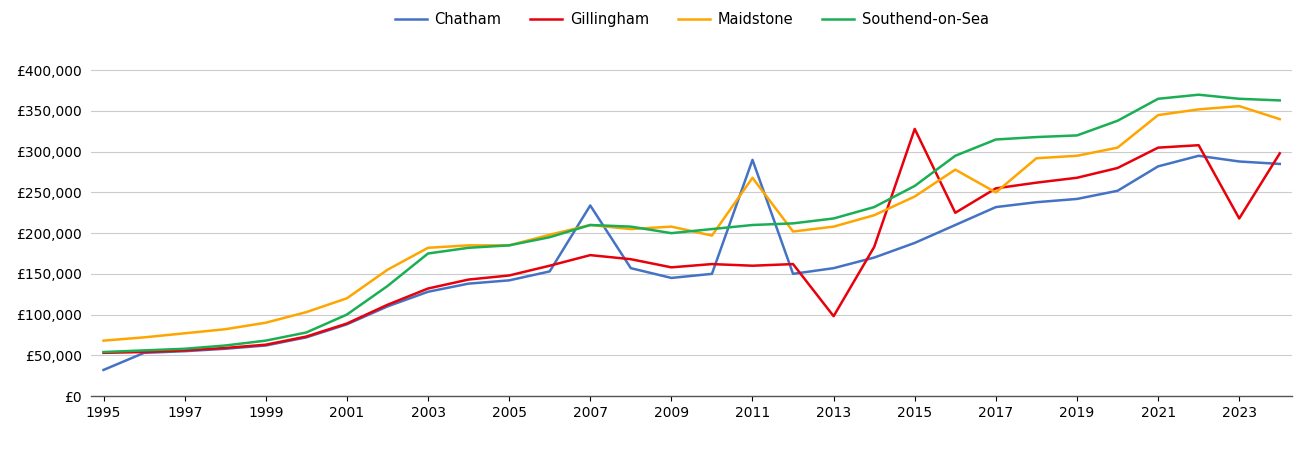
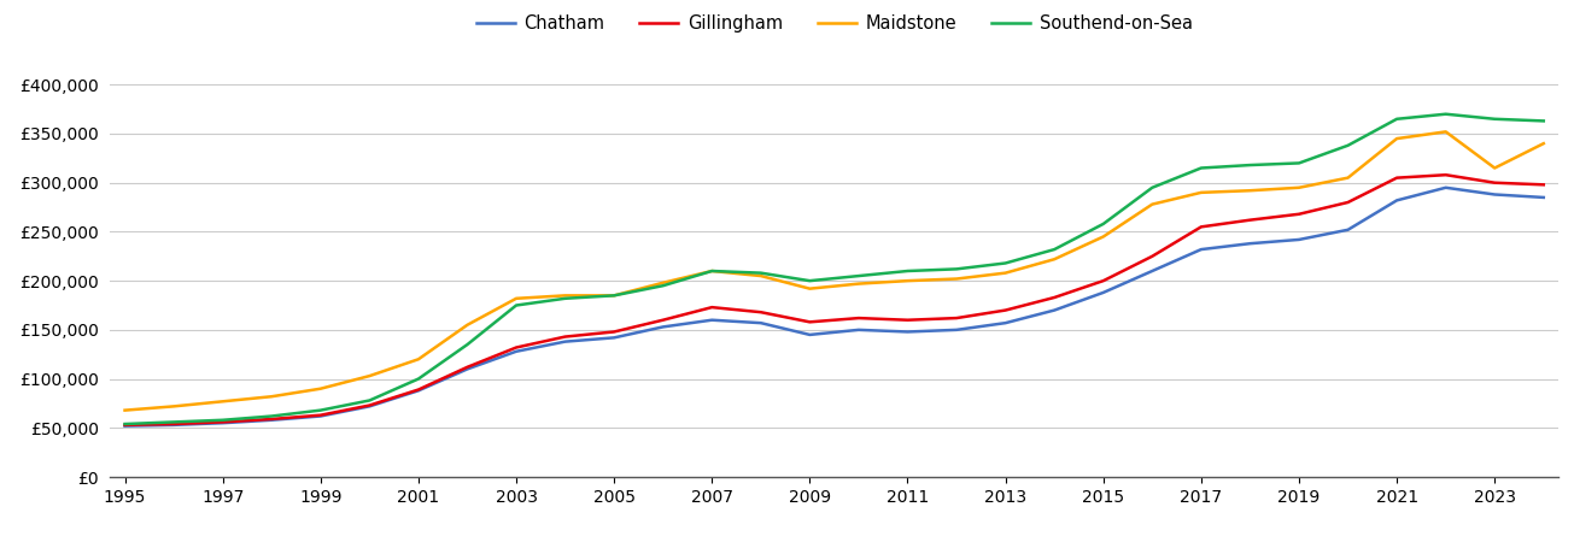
Chatham/1995: £32,000 -> £52,000
Chatham/2007: £234,000 -> £160,000
Maidstone/2009: £208,000 -> £192,000
Chatham/2011: £290,000 -> £148,000
Maidstone/2011: £268,000 -> £200,000
Gillingham/2013: £98,000 -> £170,000
Gillingham/2015: £328,000 -> £200,000
Maidstone/2017: £250,000 -> £290,000
Gillingham/2023: £218,000 -> £300,000
Maidstone/2023: £356,000 -> £315,000
